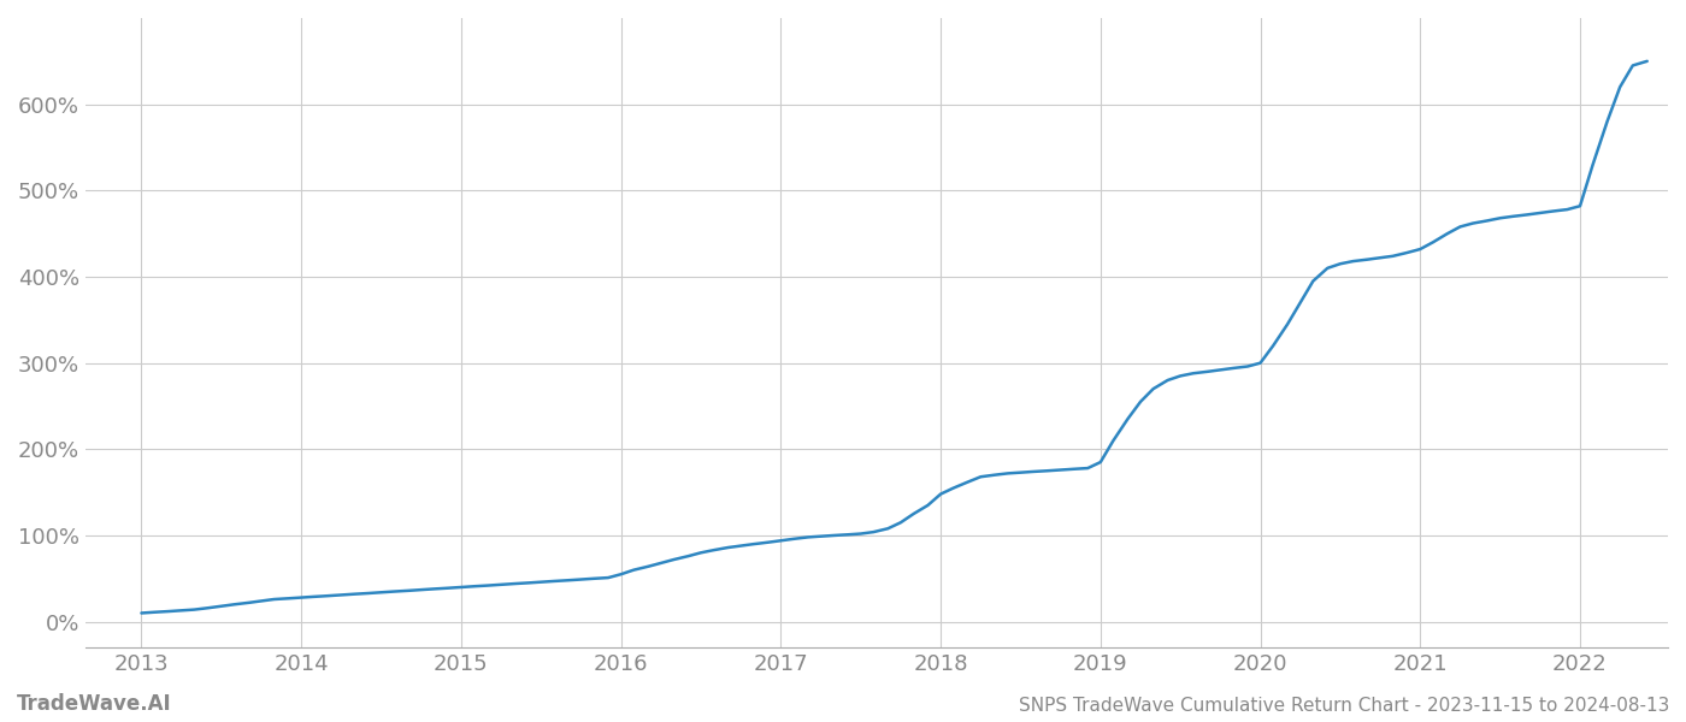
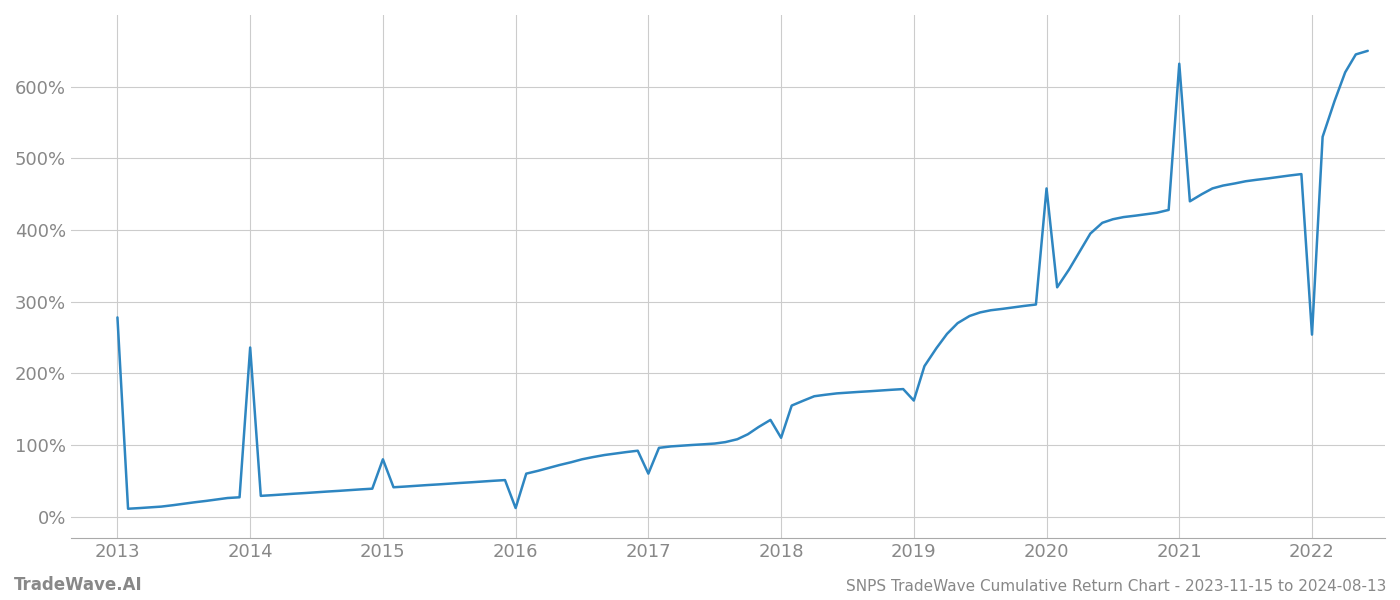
2013: 10% -> 278%
2014: 28% -> 236%
2015: 40% -> 80%
2016: 55% -> 12%
2017: 94% -> 60%
2018: 148% -> 110%
2019: 185% -> 162%
2020: 300% -> 458%
2021: 432% -> 632%
2022: 482% -> 254%
